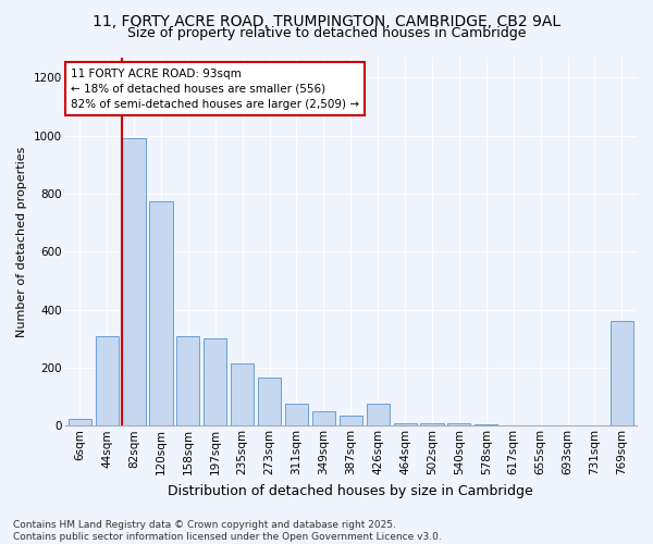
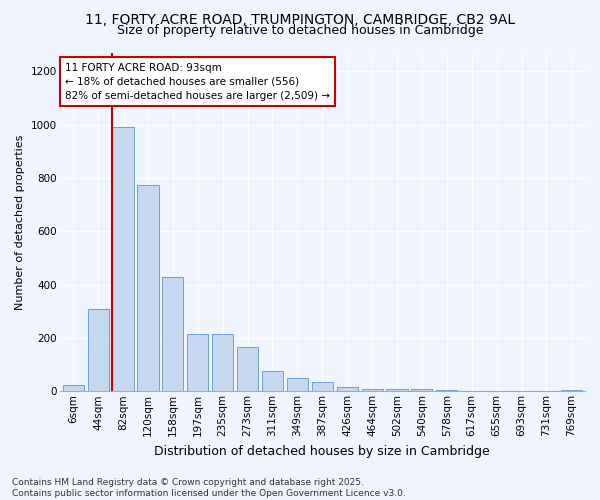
158sqm: 310 -> 430
197sqm: 300 -> 215
426sqm: 75 -> 15
769sqm: 360 -> 5
